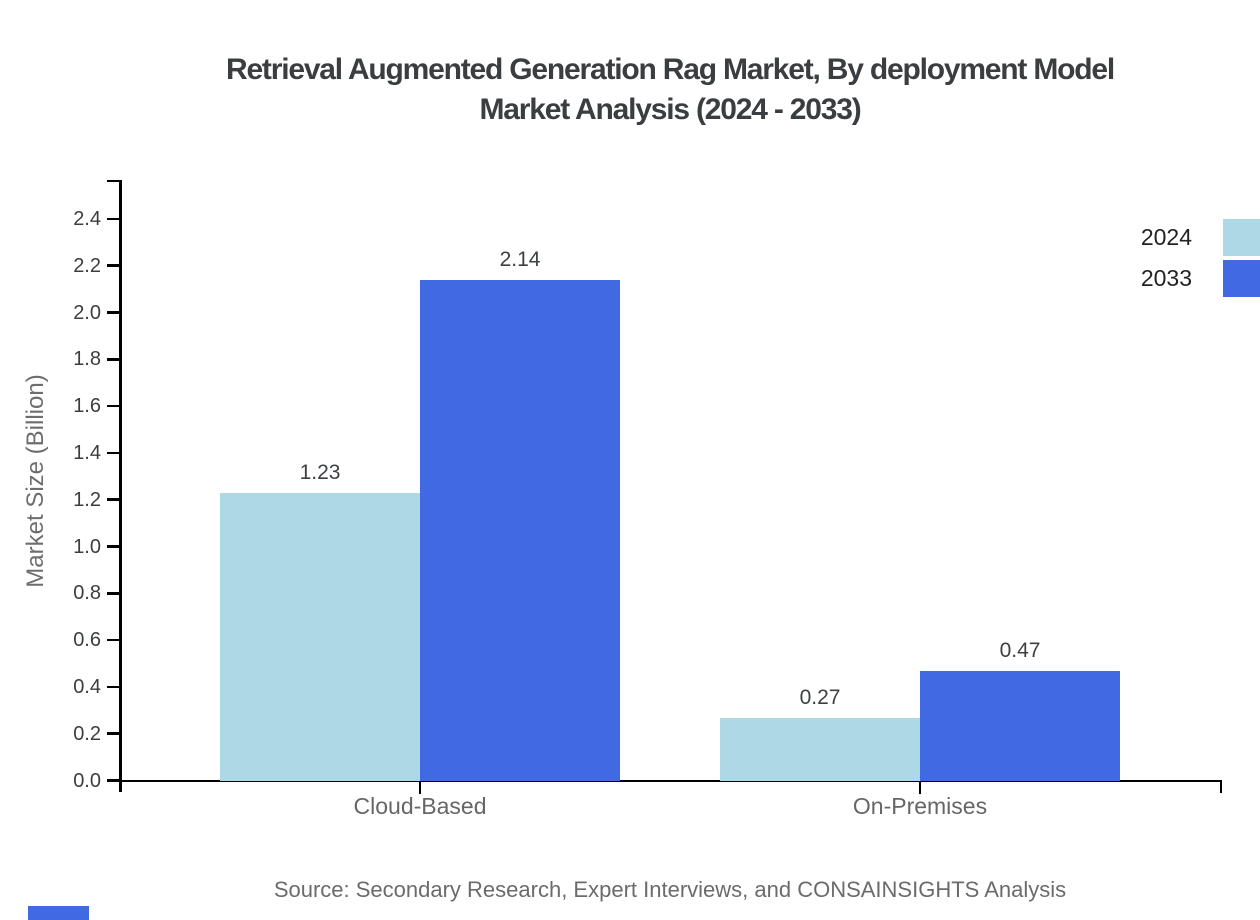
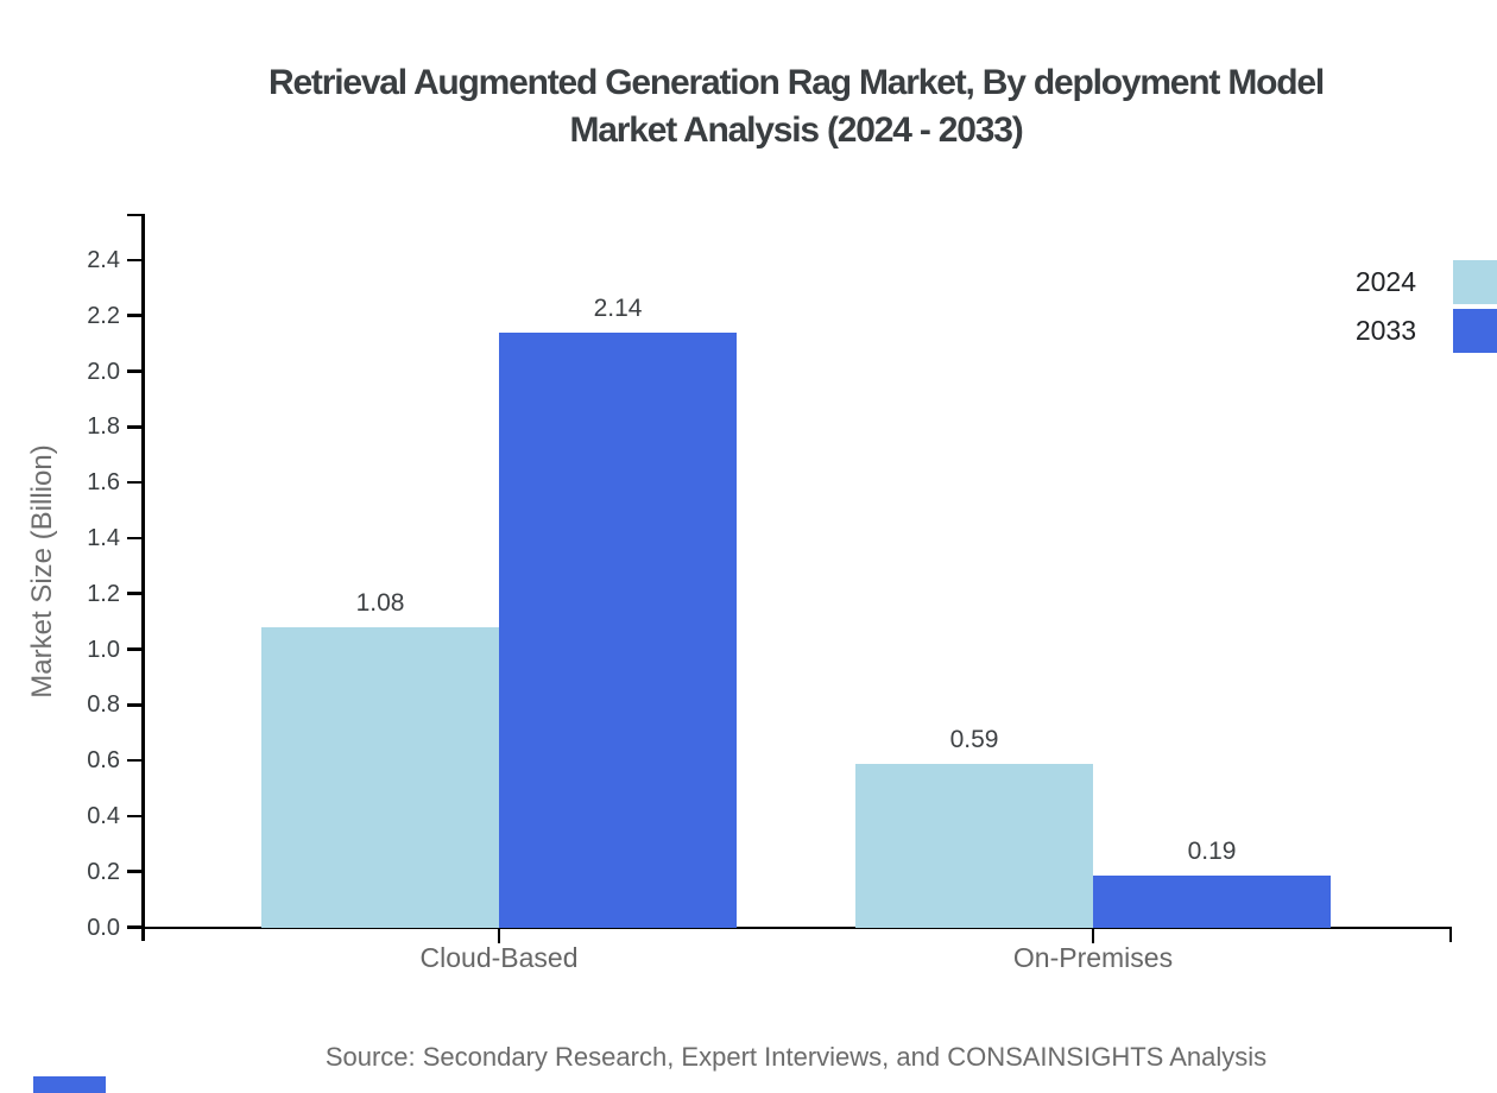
2024/Cloud-Based: 1.23 -> 1.08
2024/On-Premises: 0.27 -> 0.59
2033/On-Premises: 0.47 -> 0.19
